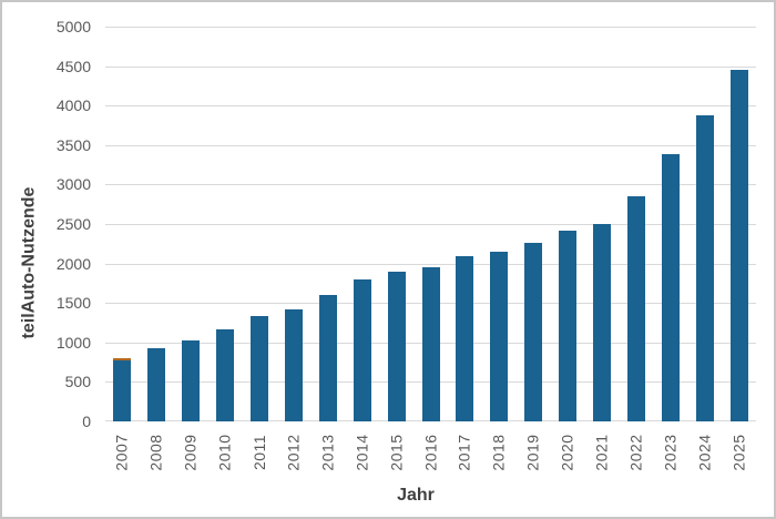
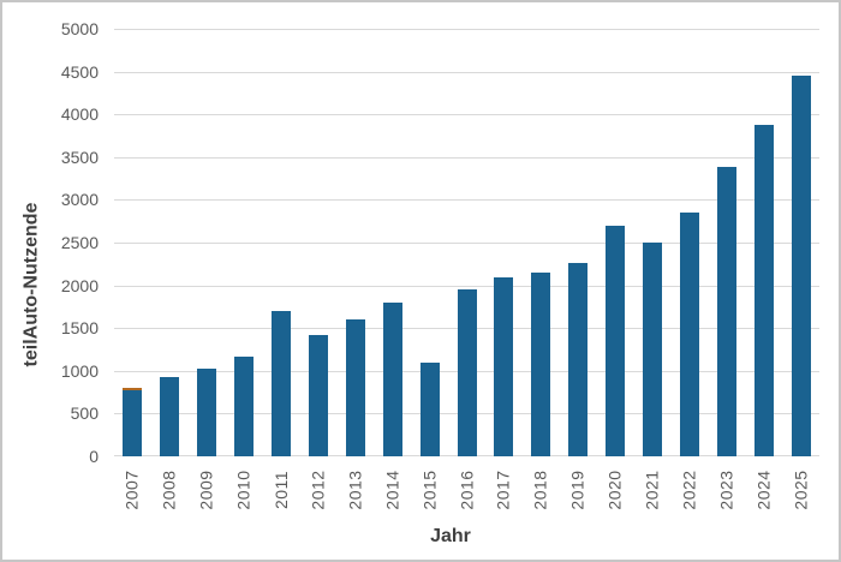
2011: 1300 -> 1700
2015: 1900 -> 1100
2020: 2400 -> 2700
